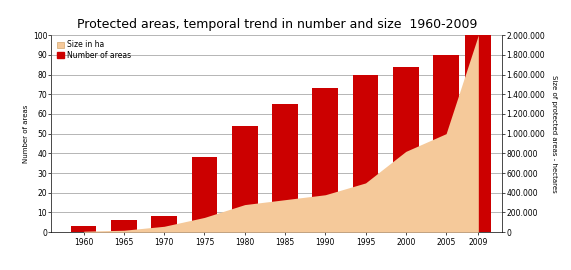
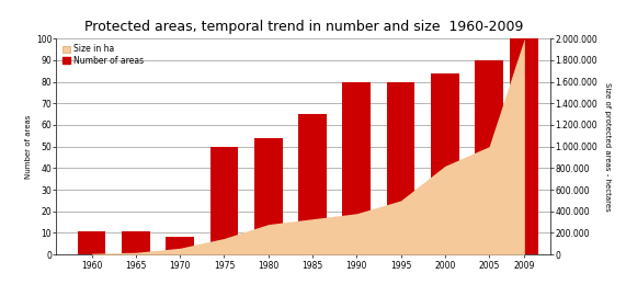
Number of areas/1960: 3 -> 11
Number of areas/1965: 6 -> 11
Number of areas/1975: 38 -> 50
Number of areas/1990: 73 -> 80
